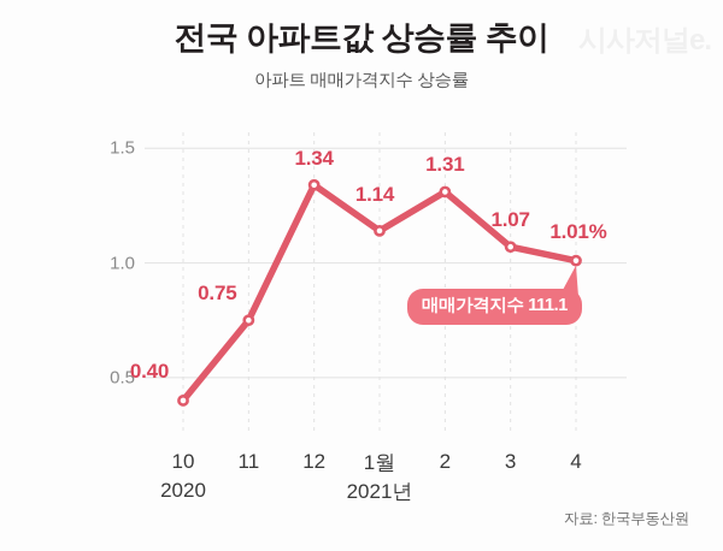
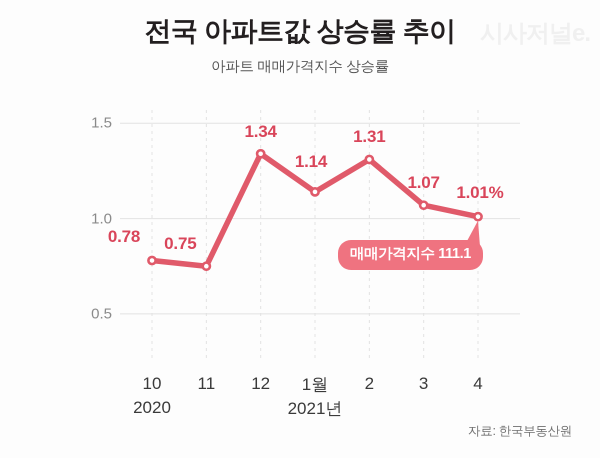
10: 0.40 -> 0.78
